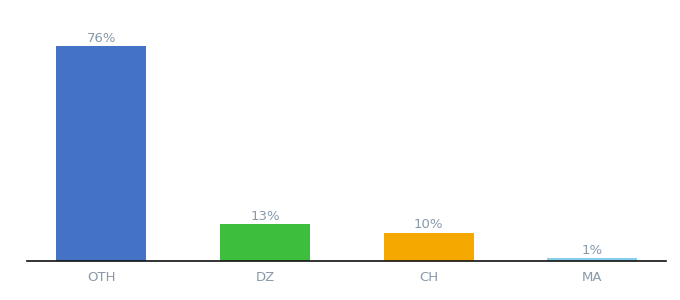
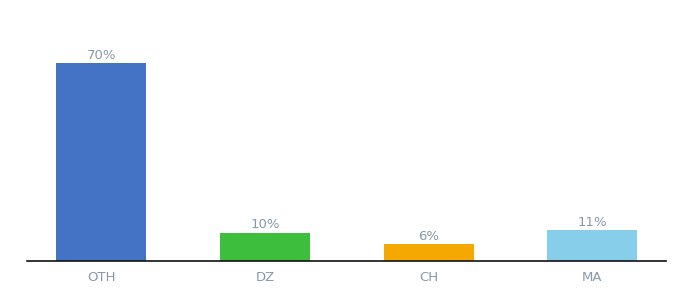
OTH: 76% -> 70%
DZ: 13% -> 10%
CH: 10% -> 6%
MA: 1% -> 11%
